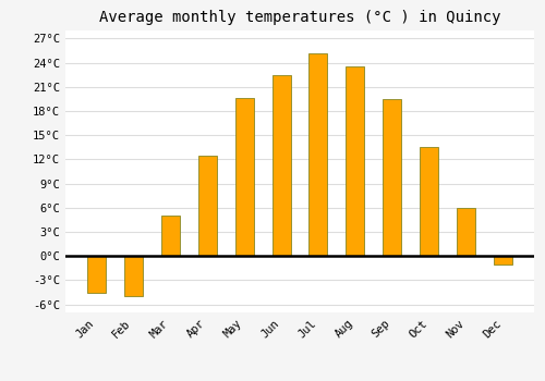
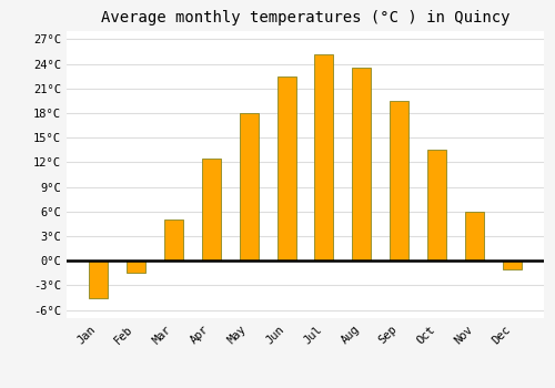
Feb: -5.0°C -> -1.5°C
May: 19.6°C -> 18.0°C
